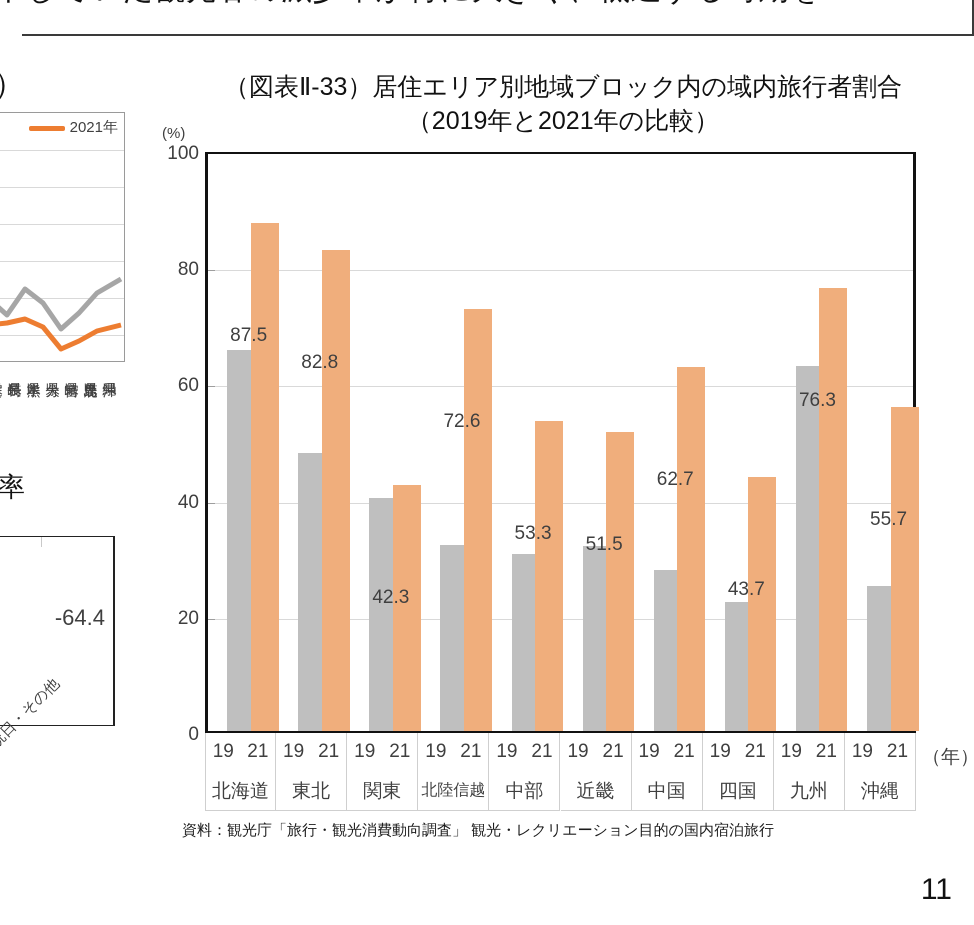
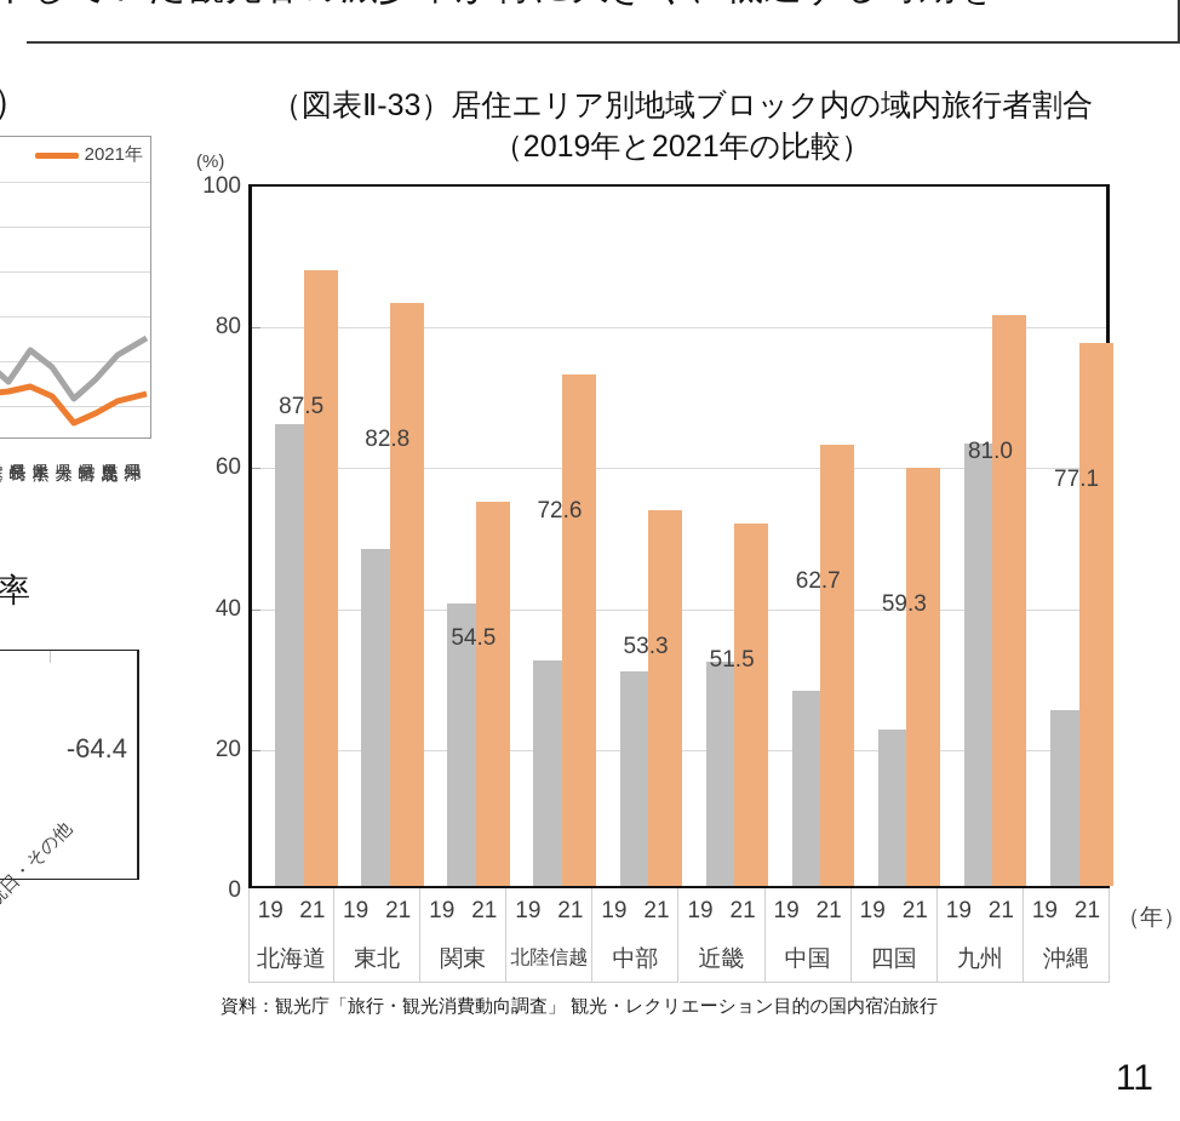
2021年/関東: 42.3 -> 54.5
2021年/四国: 43.7 -> 59.3
2021年/九州: 76.3 -> 81.0
2021年/沖縄: 55.7 -> 77.1
